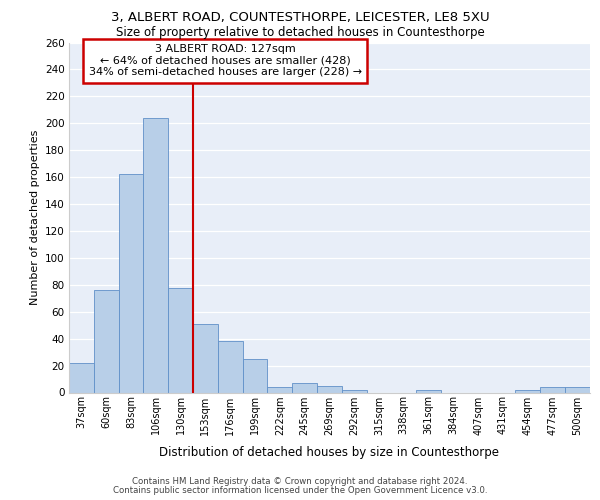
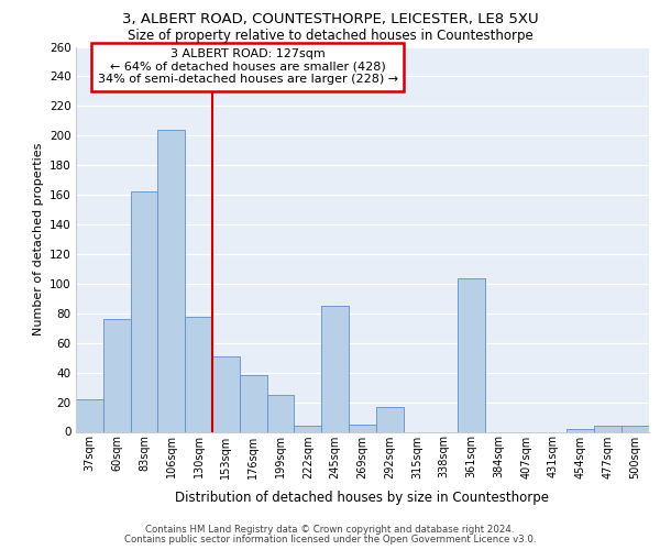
245sqm: 7 -> 85
292sqm: 2 -> 17
361sqm: 2 -> 104
